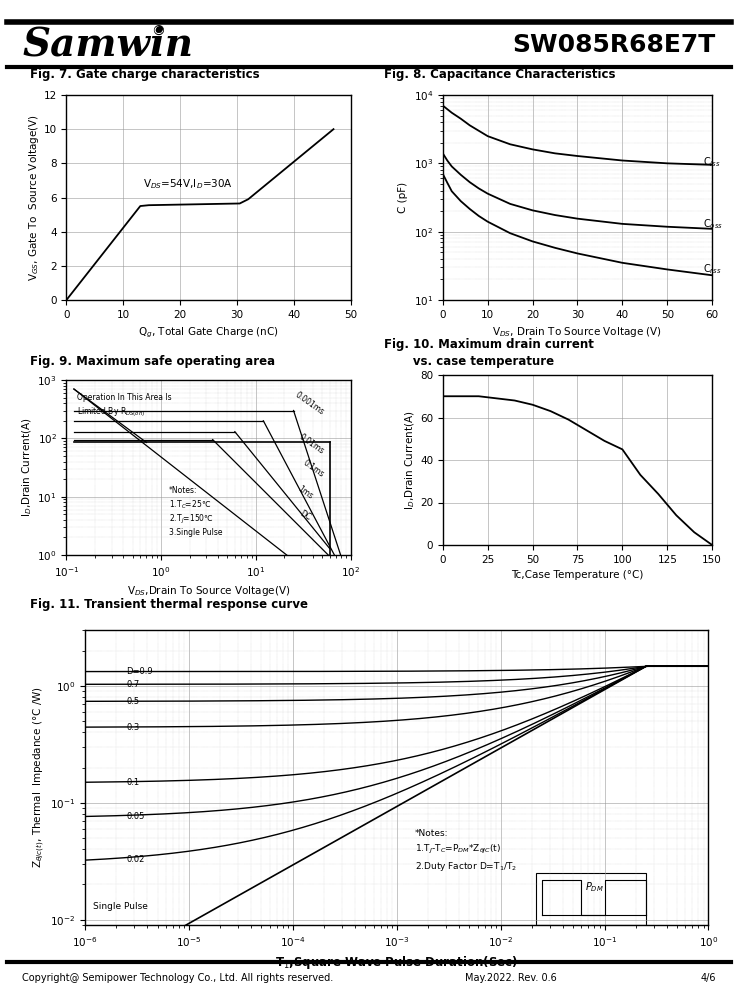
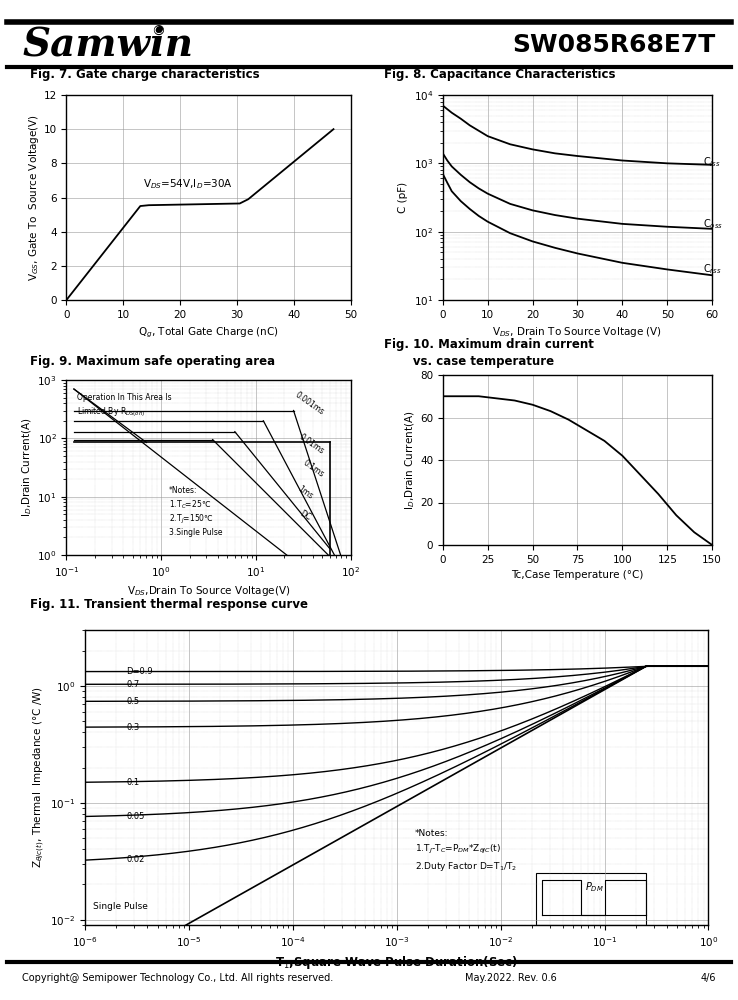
100: 45 -> 42
